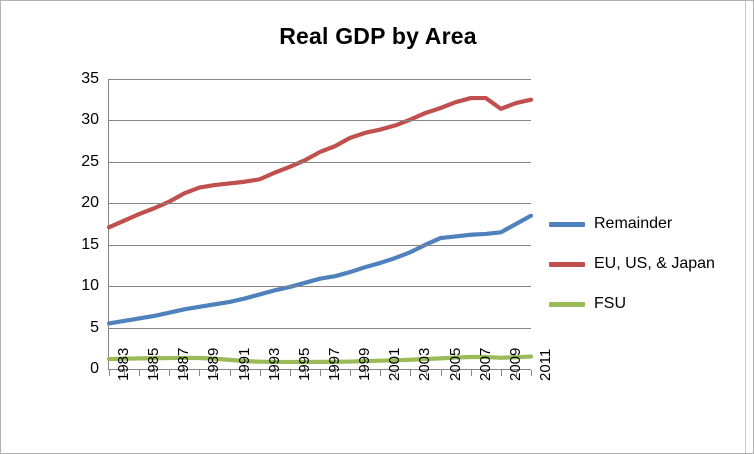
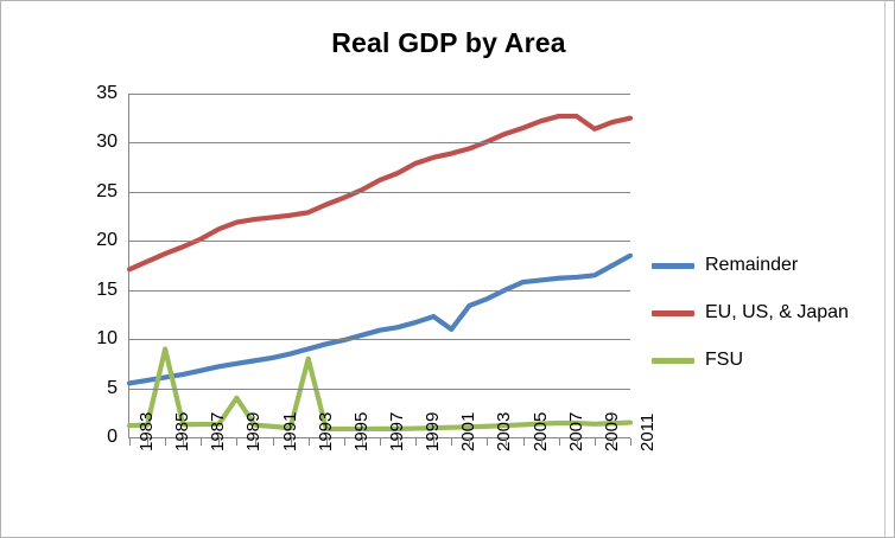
FSU/1985: 1 -> 9
FSU/1989: 1 -> 4
FSU/1993: 1 -> 8
Remainder/2001: 13 -> 11
